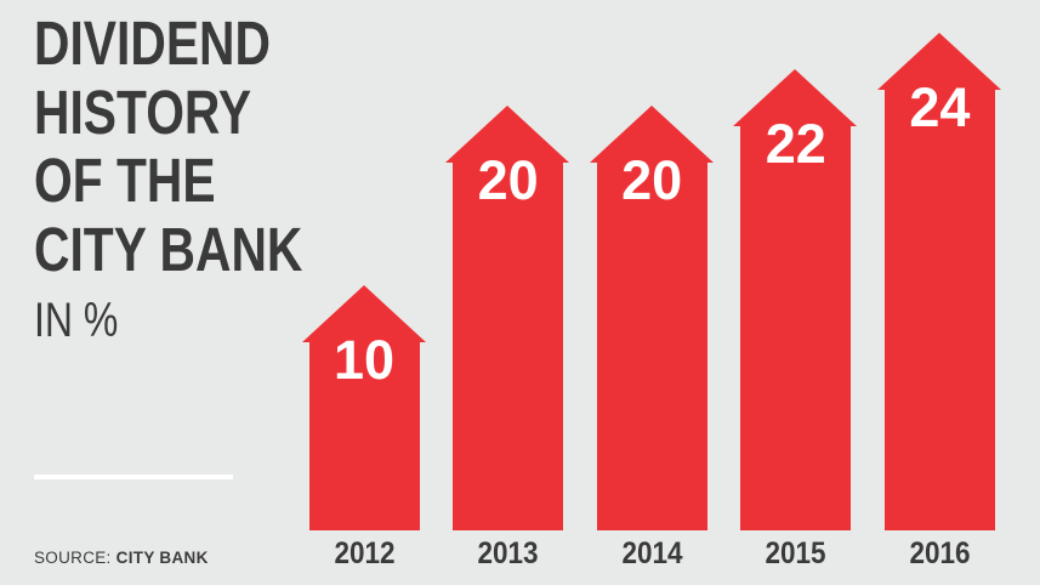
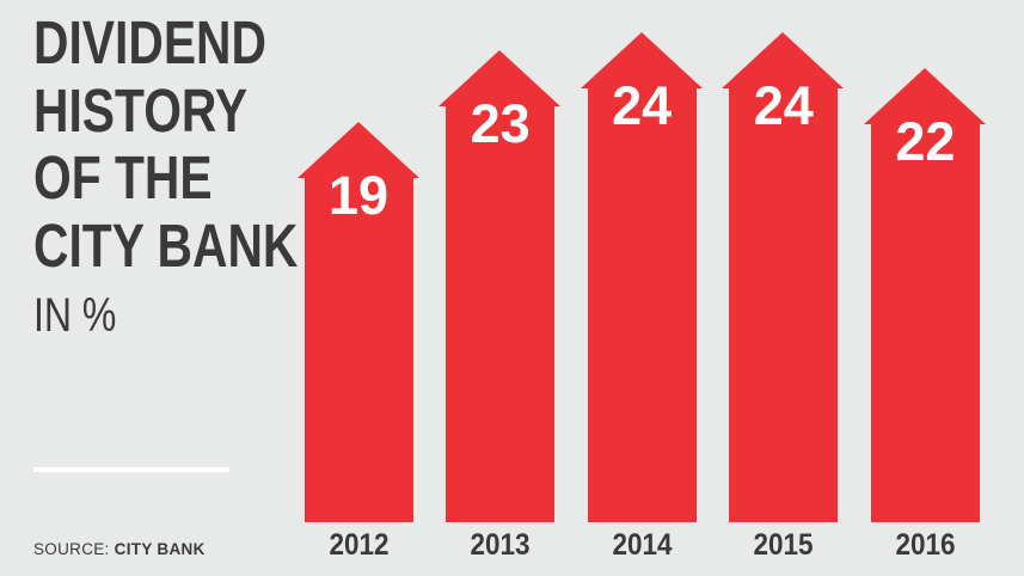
2012: 10 -> 19
2013: 20 -> 23
2014: 20 -> 24
2015: 22 -> 24
2016: 24 -> 22
